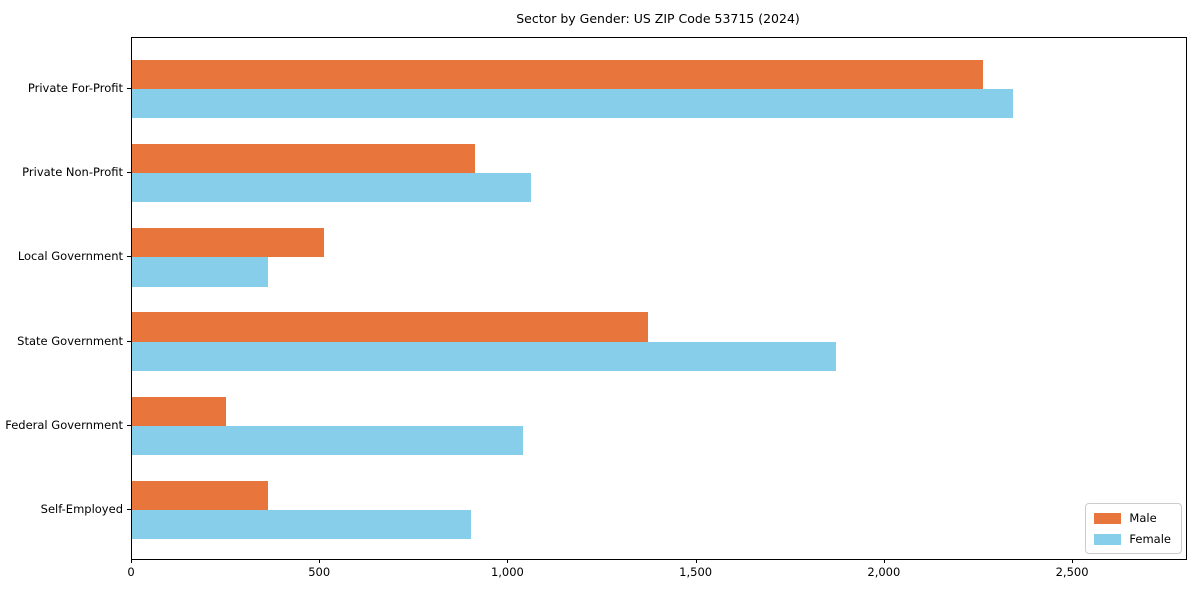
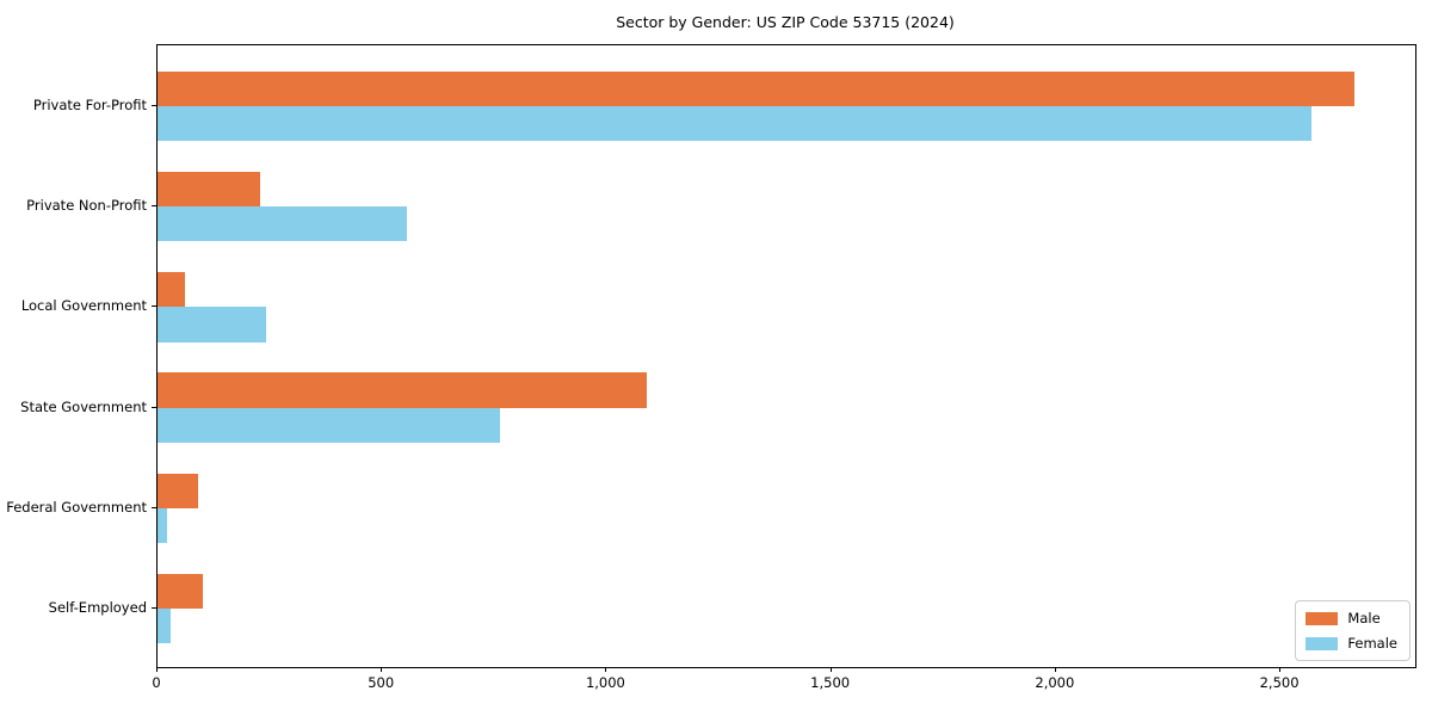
Male/Private For-Profit: 2260 -> 2660
Female/Private For-Profit: 2340 -> 2570
Male/Private Non-Profit: 910 -> 230
Female/Private Non-Profit: 1060 -> 560
Male/Local Government: 510 -> 60
Female/Local Government: 360 -> 240
Male/State Government: 1370 -> 1090
Female/State Government: 1870 -> 760
Male/Federal Government: 250 -> 90
Female/Federal Government: 1040 -> 20
Male/Self-Employed: 360 -> 100
Female/Self-Employed: 900 -> 30
